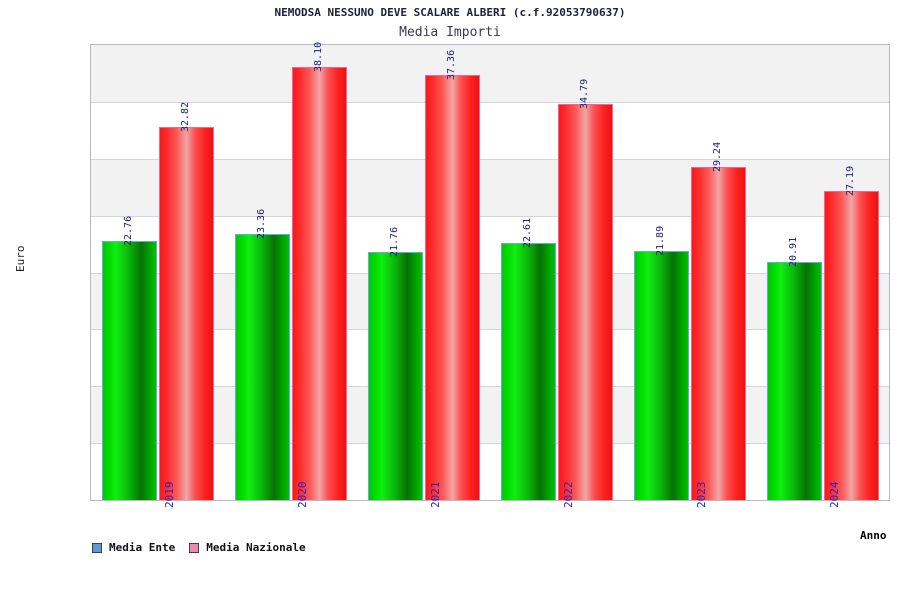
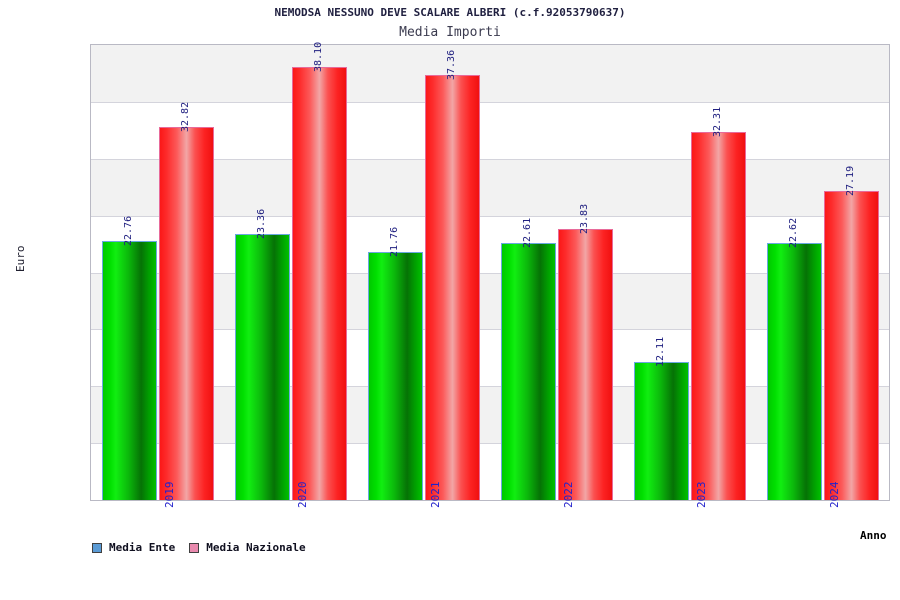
Media Nazionale/2022: 34.79 -> 23.83
Media Ente/2023: 21.89 -> 12.11
Media Nazionale/2023: 29.24 -> 32.31
Media Ente/2024: 20.91 -> 22.62
